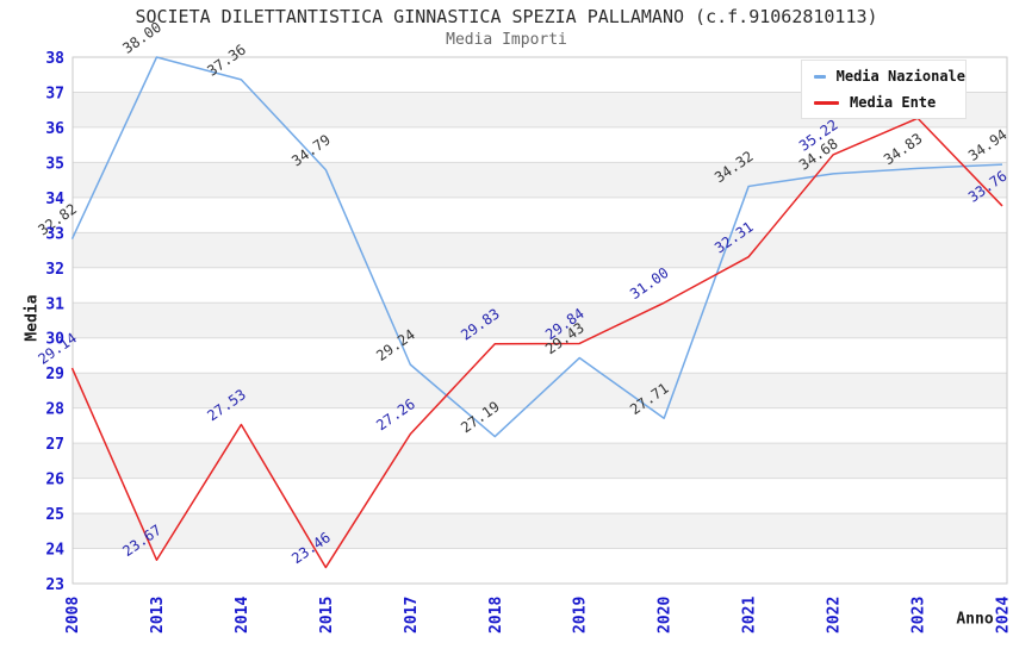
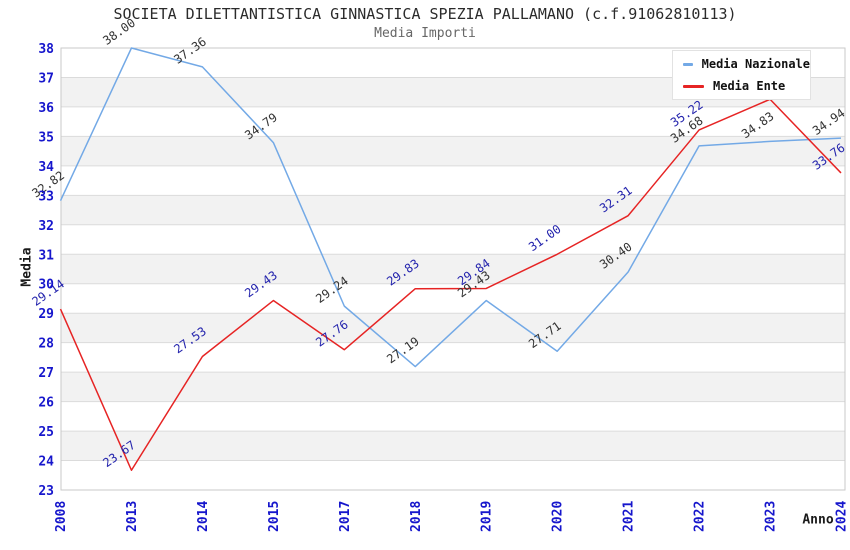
Media Ente/2015: 23.46 -> 29.43
Media Ente/2017: 27.26 -> 27.76
Media Nazionale/2021: 34.32 -> 30.40
